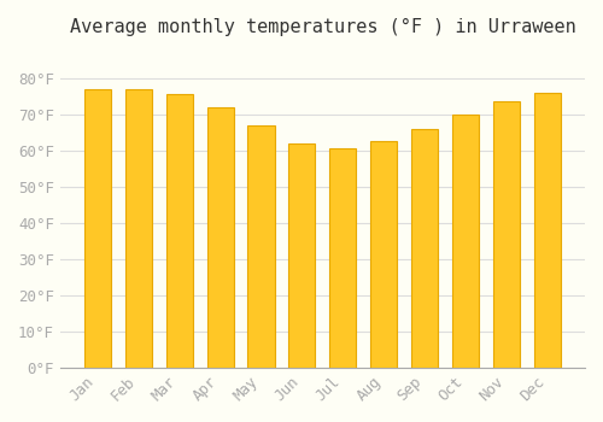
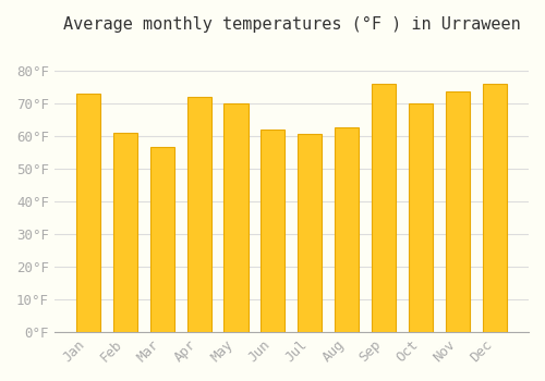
Jan: 77.0°F -> 73.0°F
Feb: 77.0°F -> 61.0°F
Mar: 75.5°F -> 56.5°F
May: 67.0°F -> 70.0°F
Sep: 66.0°F -> 76.0°F
